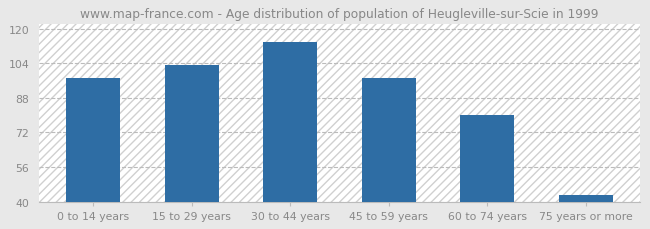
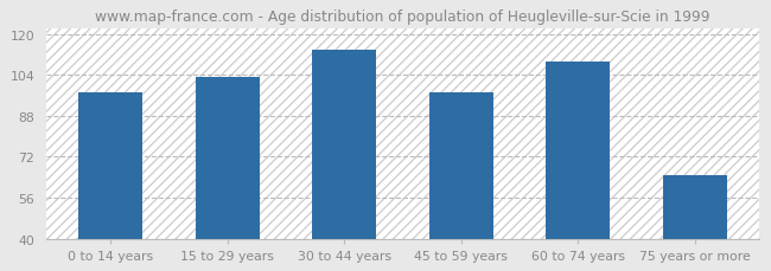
60 to 74 years: 80 -> 109
75 years or more: 43 -> 65
